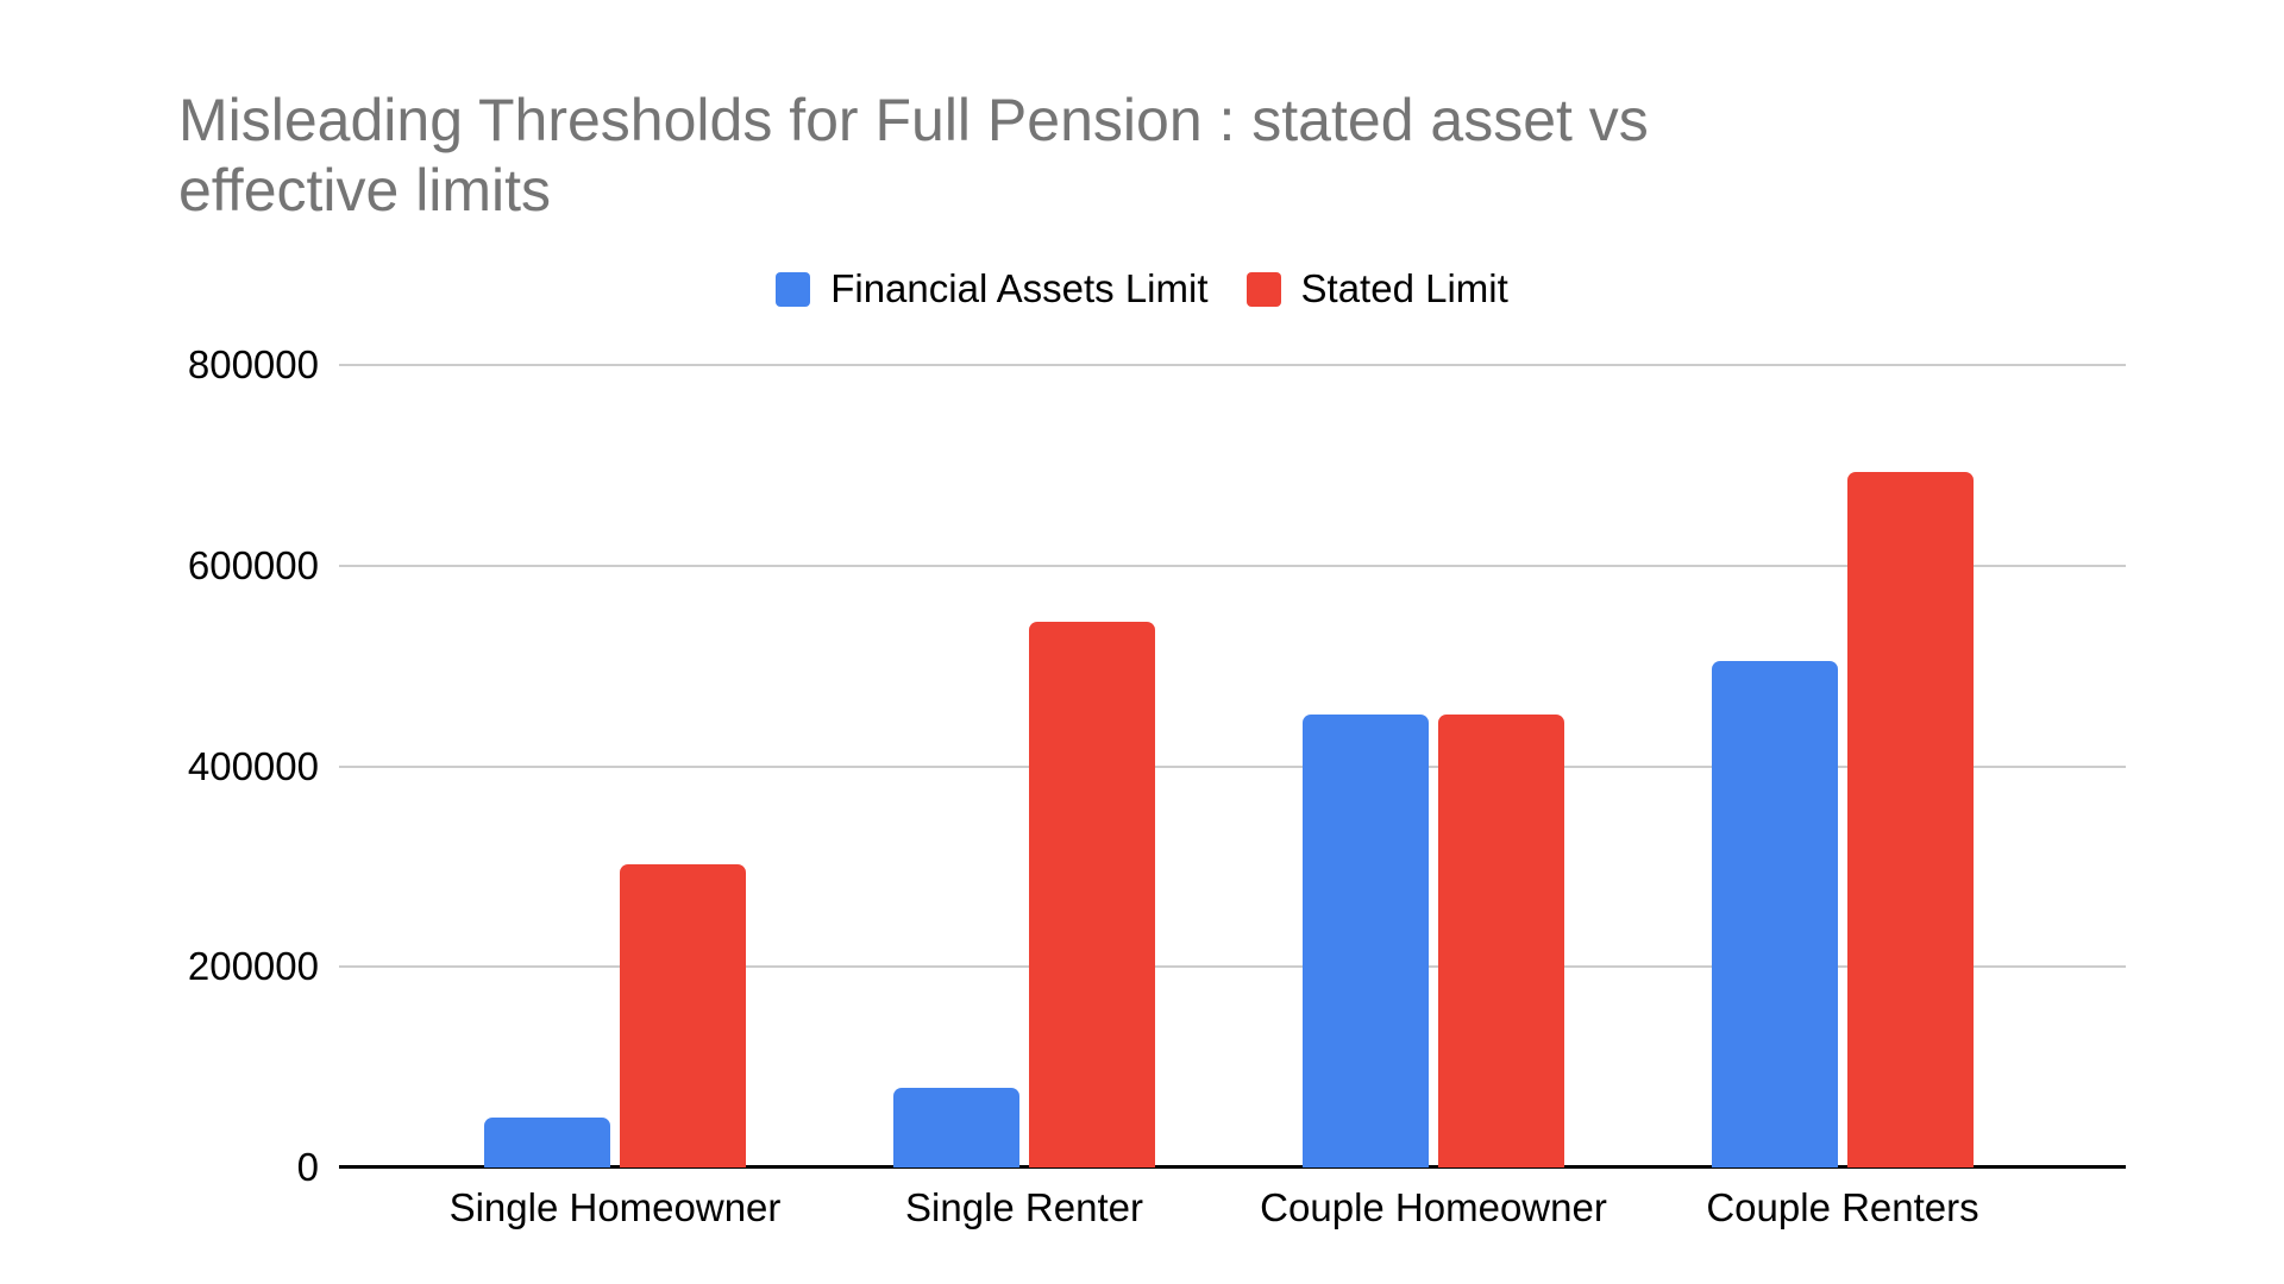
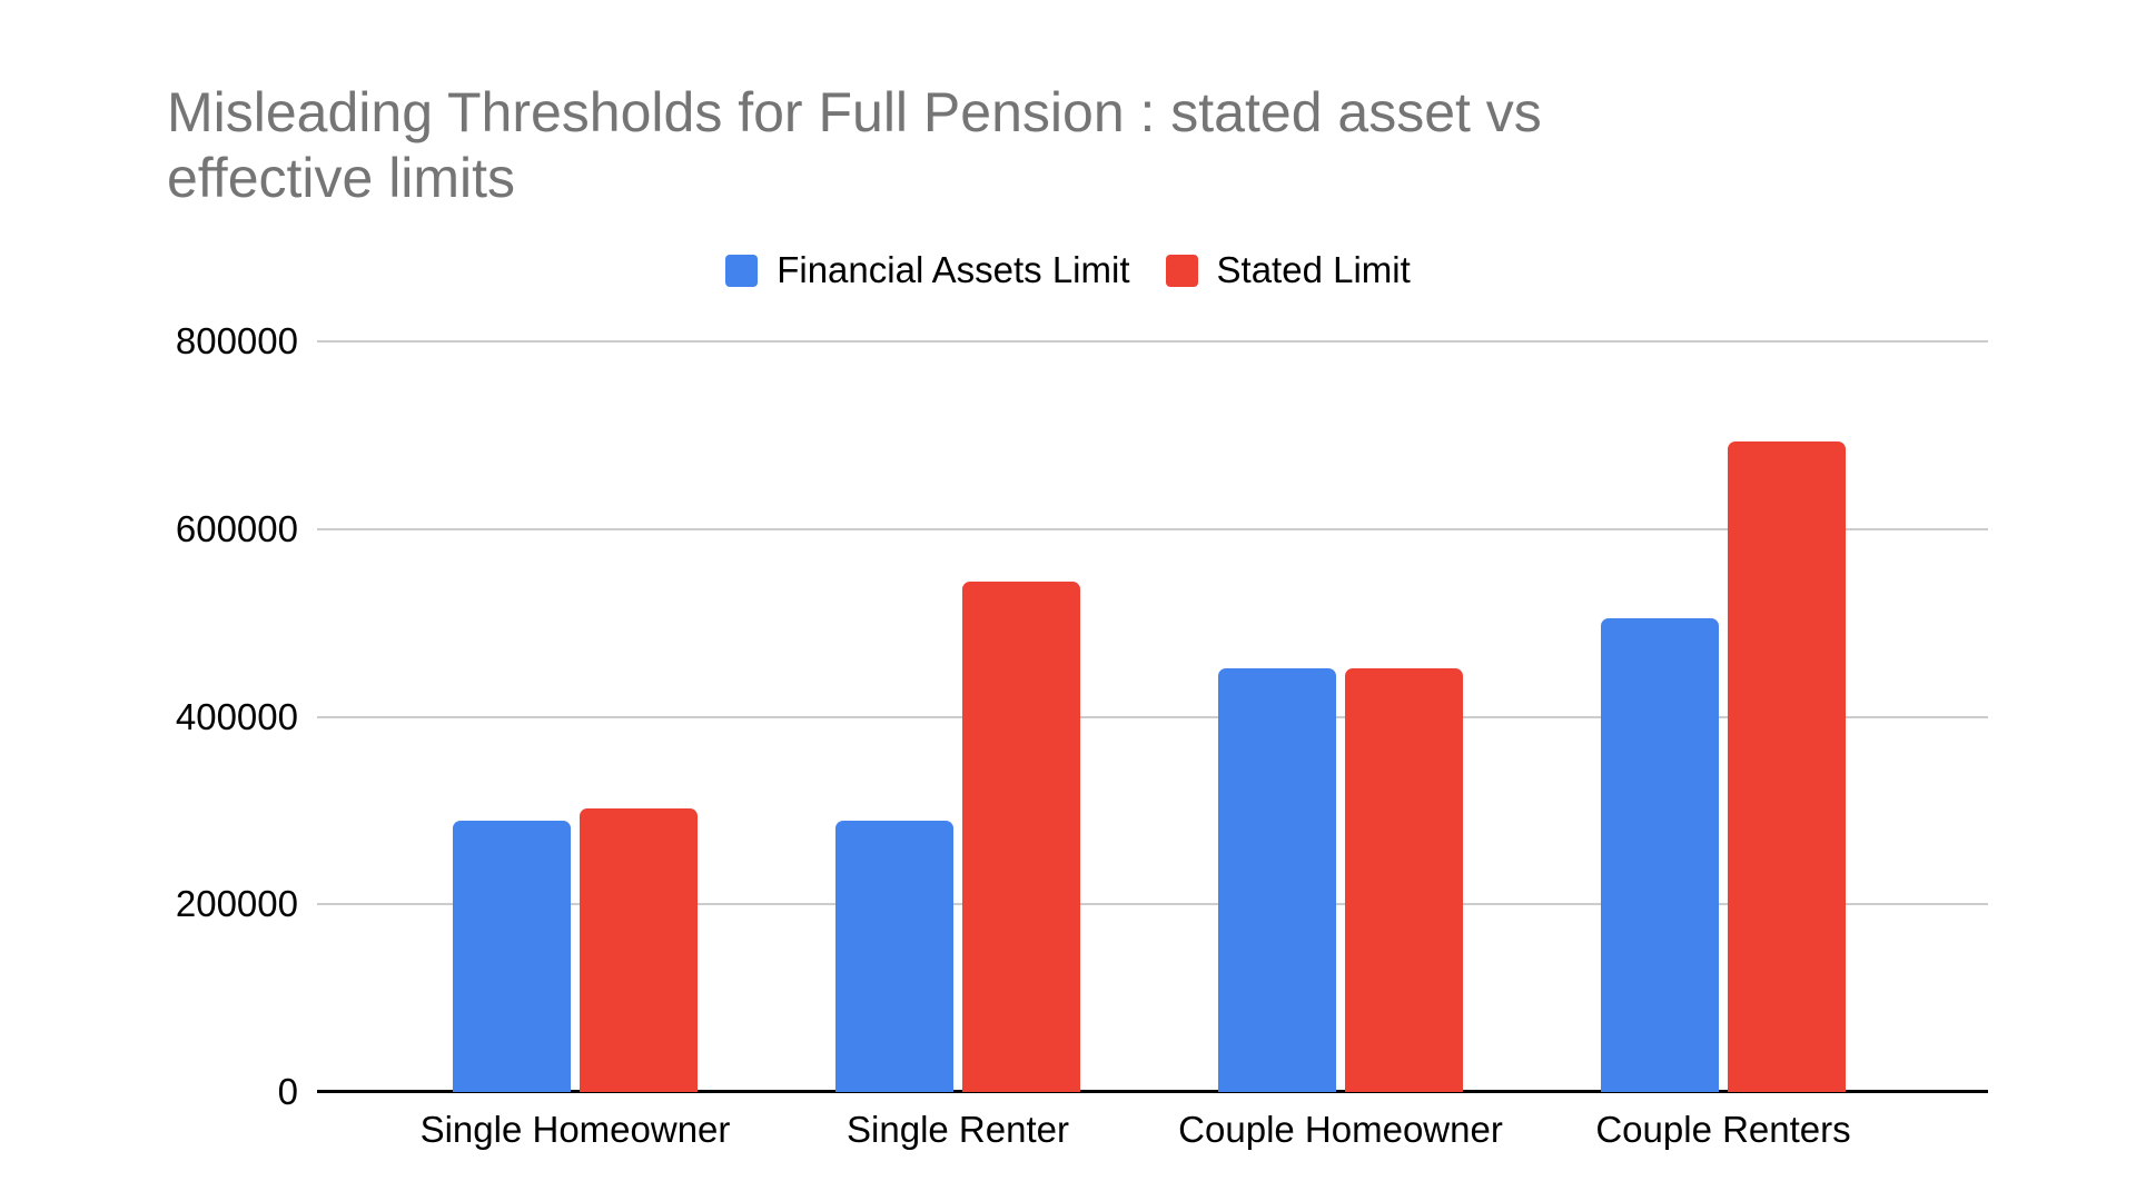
Financial Assets Limit/Single Homeowner: 50000 -> 290000
Financial Assets Limit/Single Renter: 80000 -> 290000
